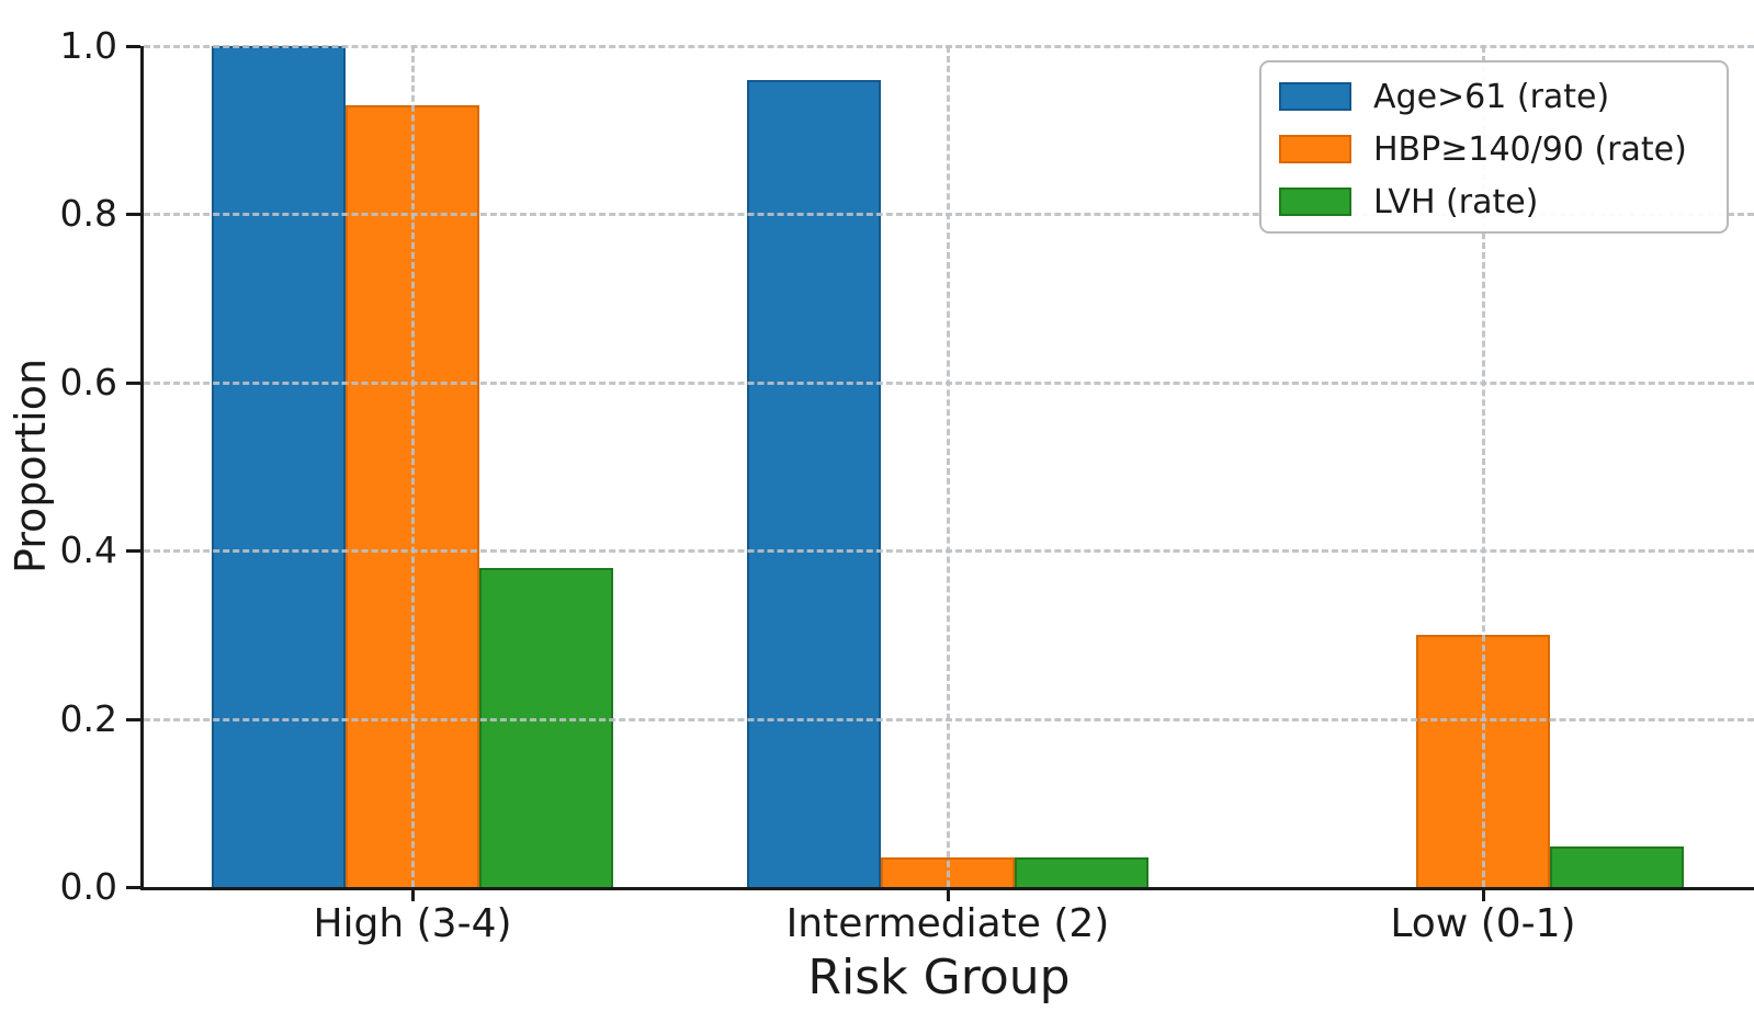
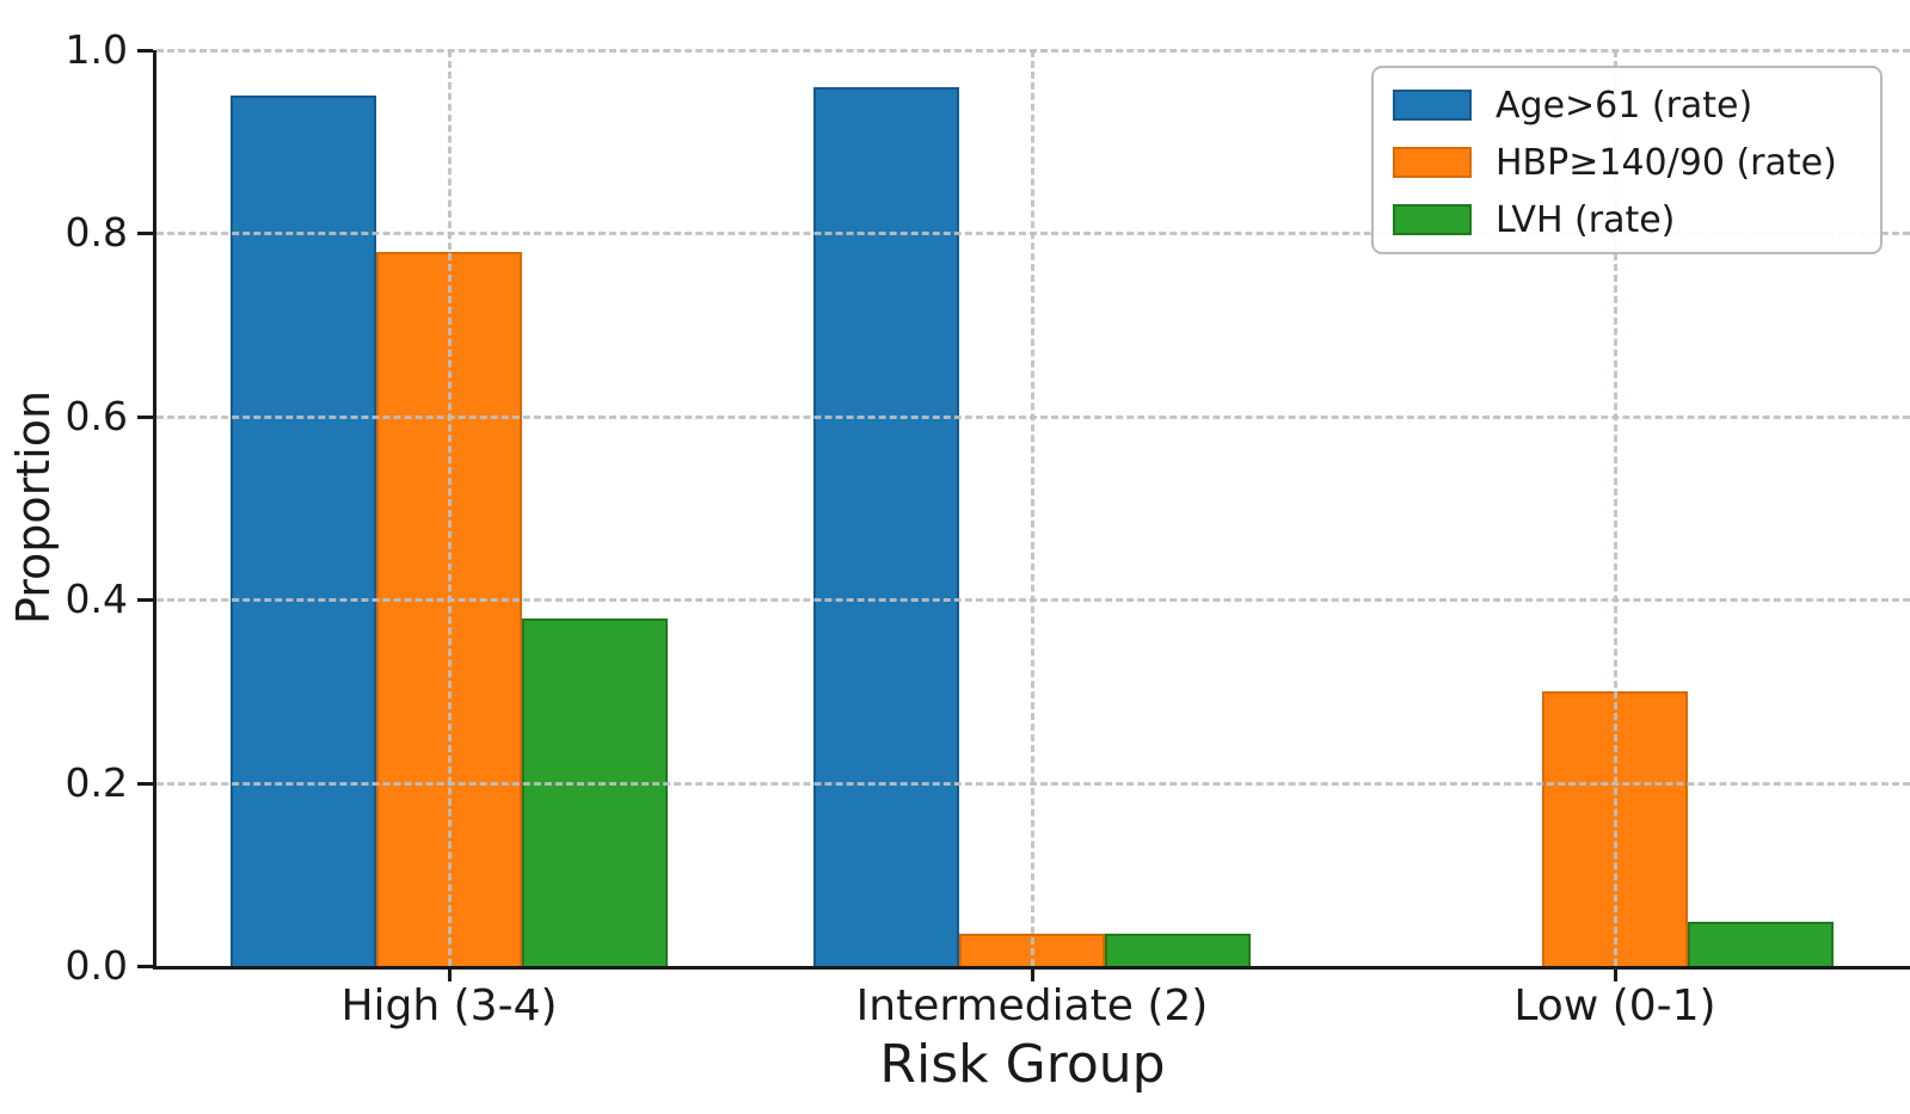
Age>61 (rate)/High (3-4): 1.00 -> 0.95
HBP≥140/90 (rate)/High (3-4): 0.93 -> 0.78
